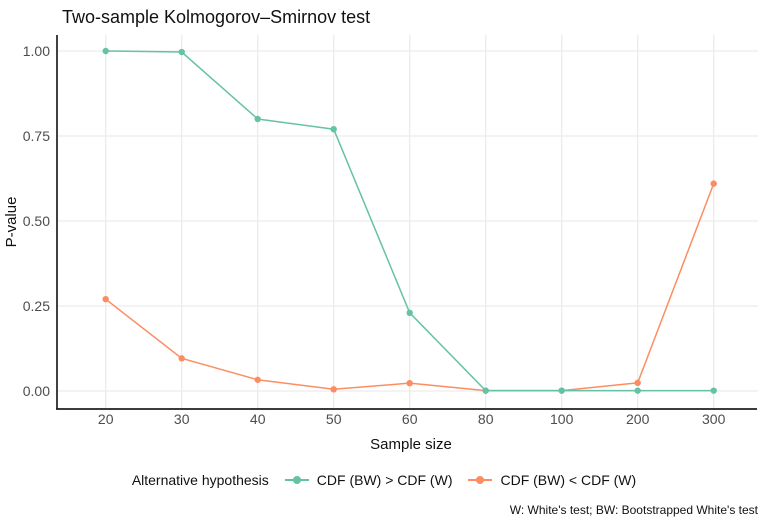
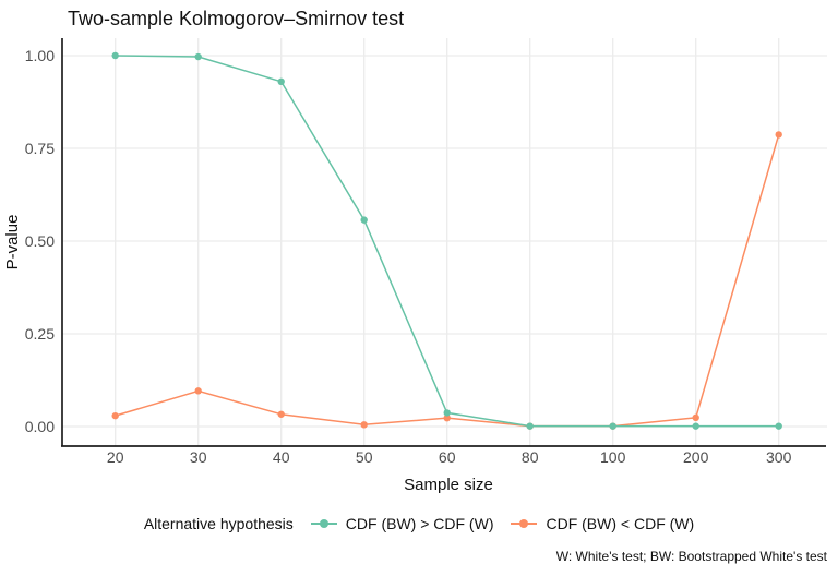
CDF (BW) < CDF (W)/20: 0.27 -> 0.03
CDF (BW) > CDF (W)/40: 0.80 -> 0.93
CDF (BW) > CDF (W)/50: 0.77 -> 0.56
CDF (BW) > CDF (W)/60: 0.23 -> 0.04
CDF (BW) < CDF (W)/300: 0.61 -> 0.79
